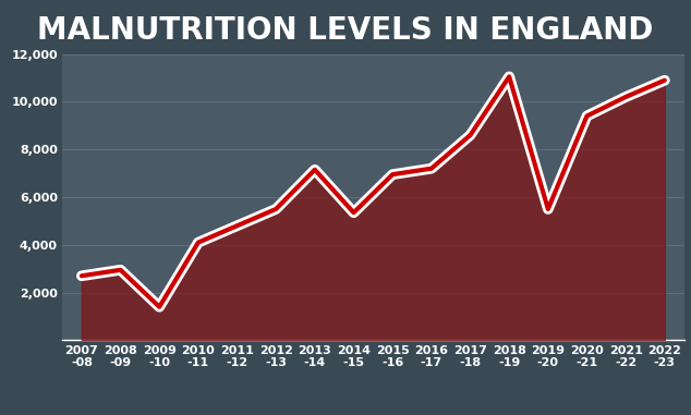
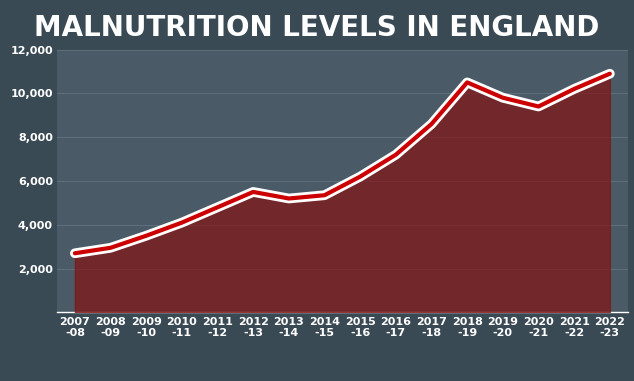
2009 -10: 1,400 -> 3,500
2013 -14: 7,150 -> 5,200
2015 -16: 6,950 -> 6,200
2018 -19: 11,050 -> 10,500
2019 -20: 5,500 -> 9,800
